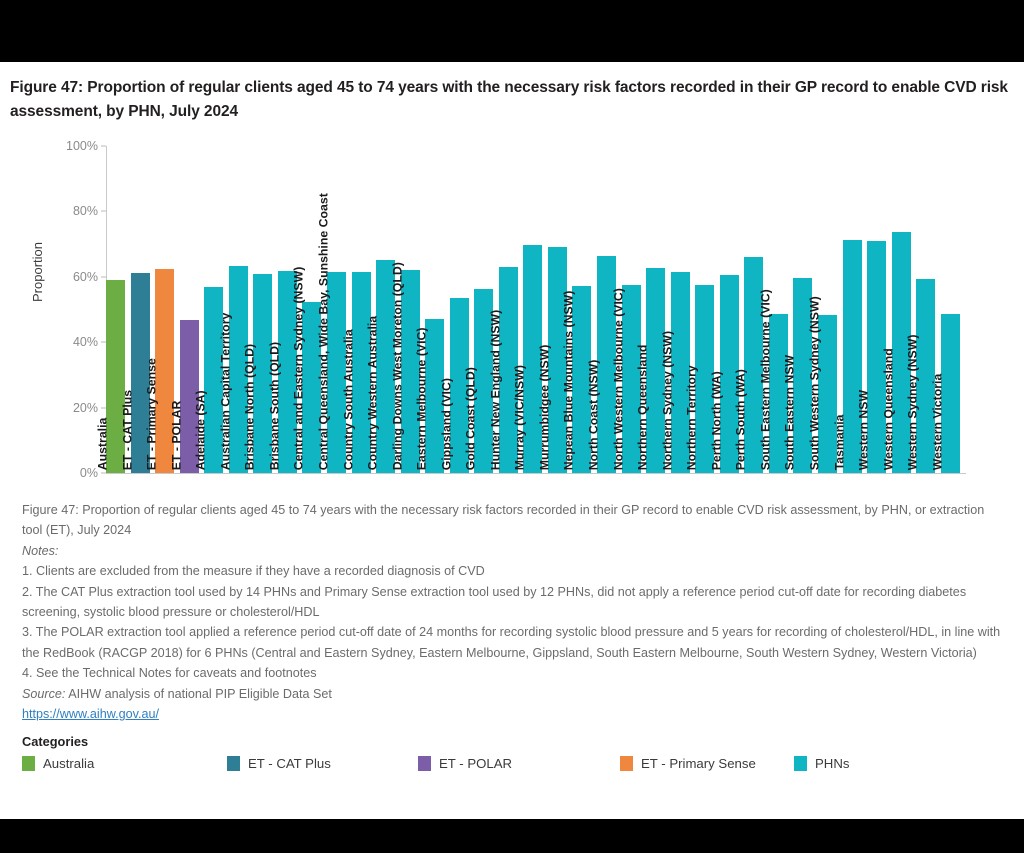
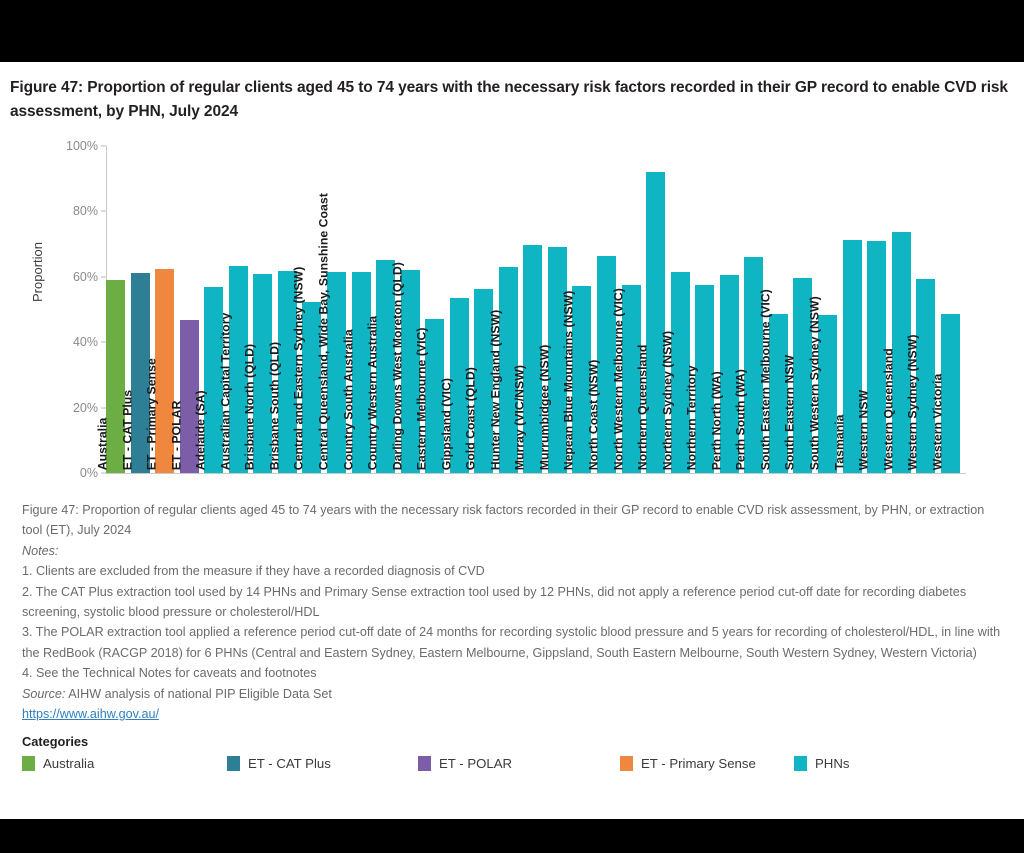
Northern Queensland: 63% -> 92%
